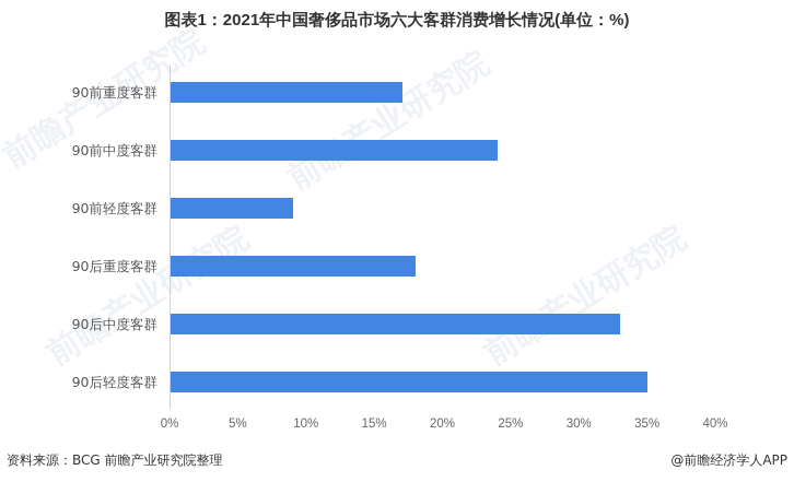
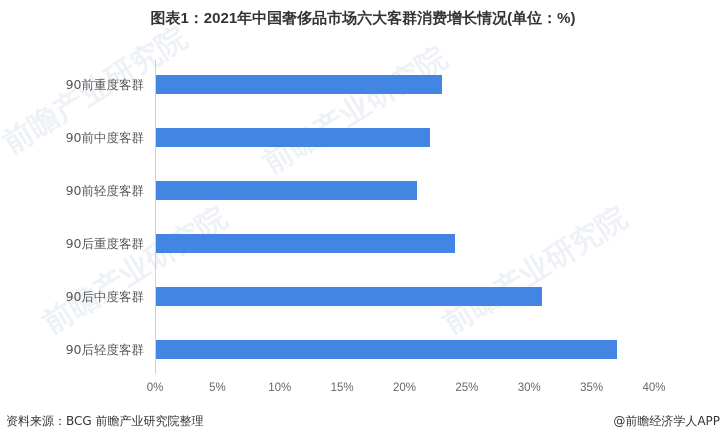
90前重度客群: 17% -> 23%
90前中度客群: 24% -> 22%
90前轻度客群: 9% -> 21%
90后重度客群: 18% -> 24%
90后中度客群: 33% -> 31%
90后轻度客群: 35% -> 37%
